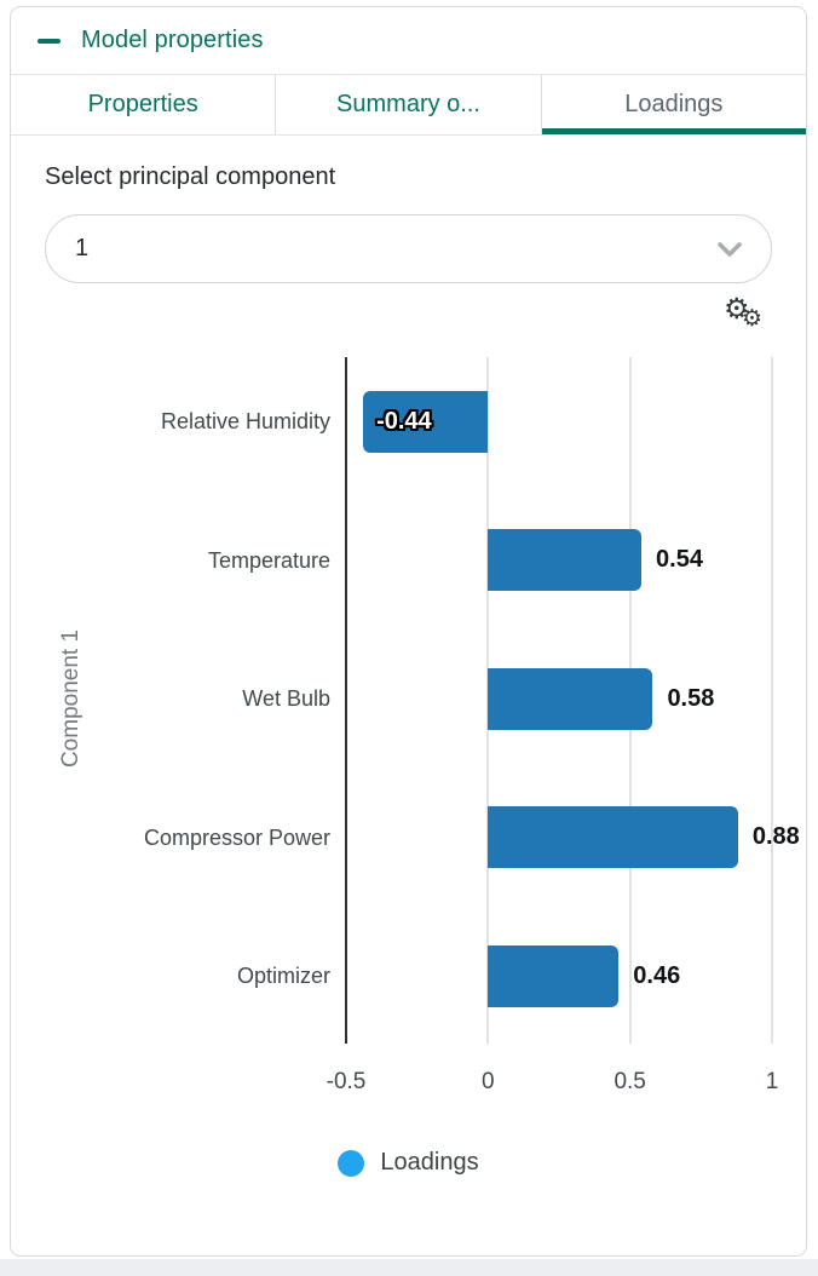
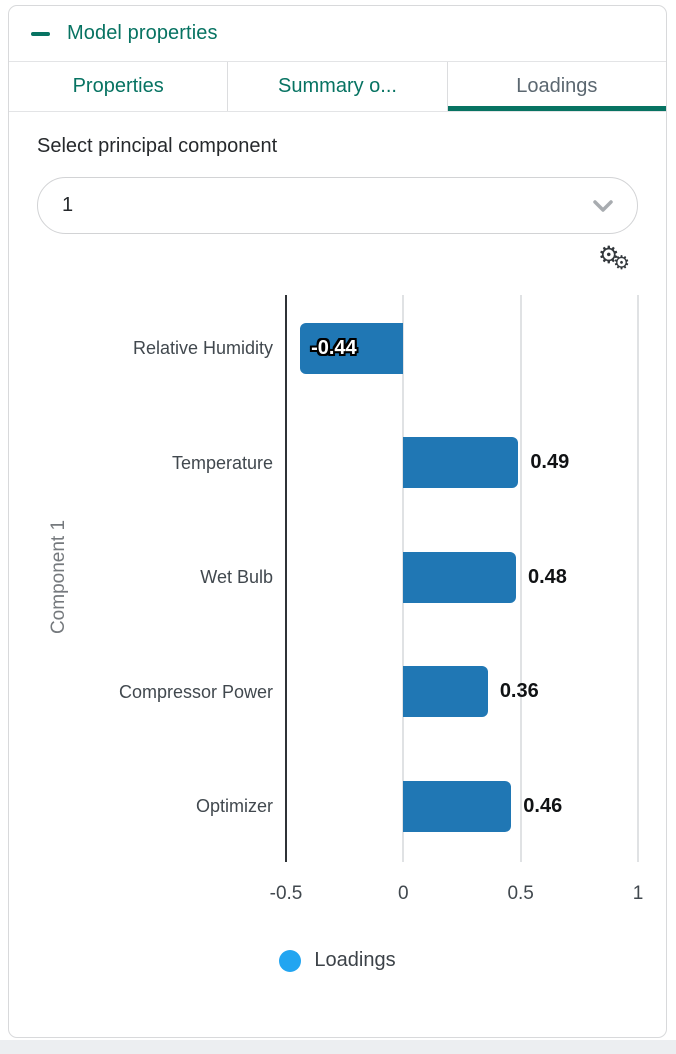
Temperature: 0.54 -> 0.49
Wet Bulb: 0.58 -> 0.48
Compressor Power: 0.88 -> 0.36
